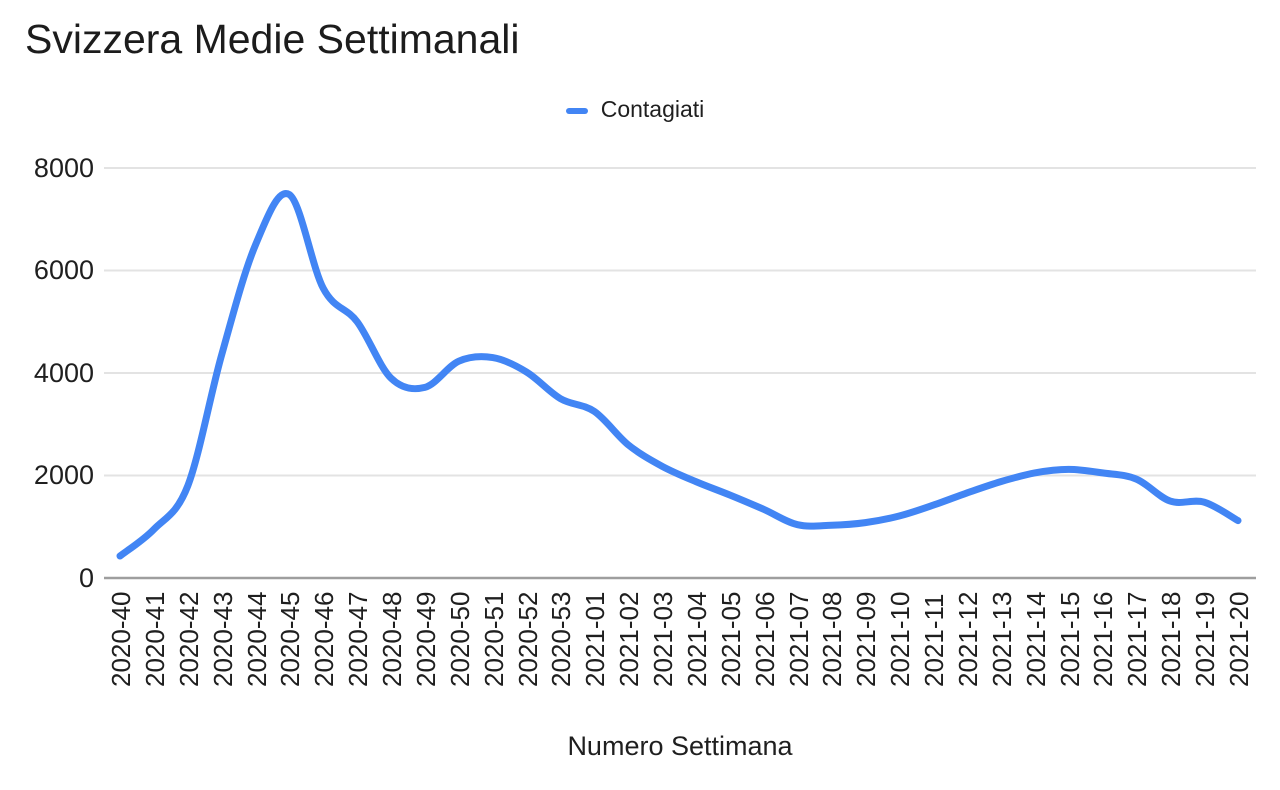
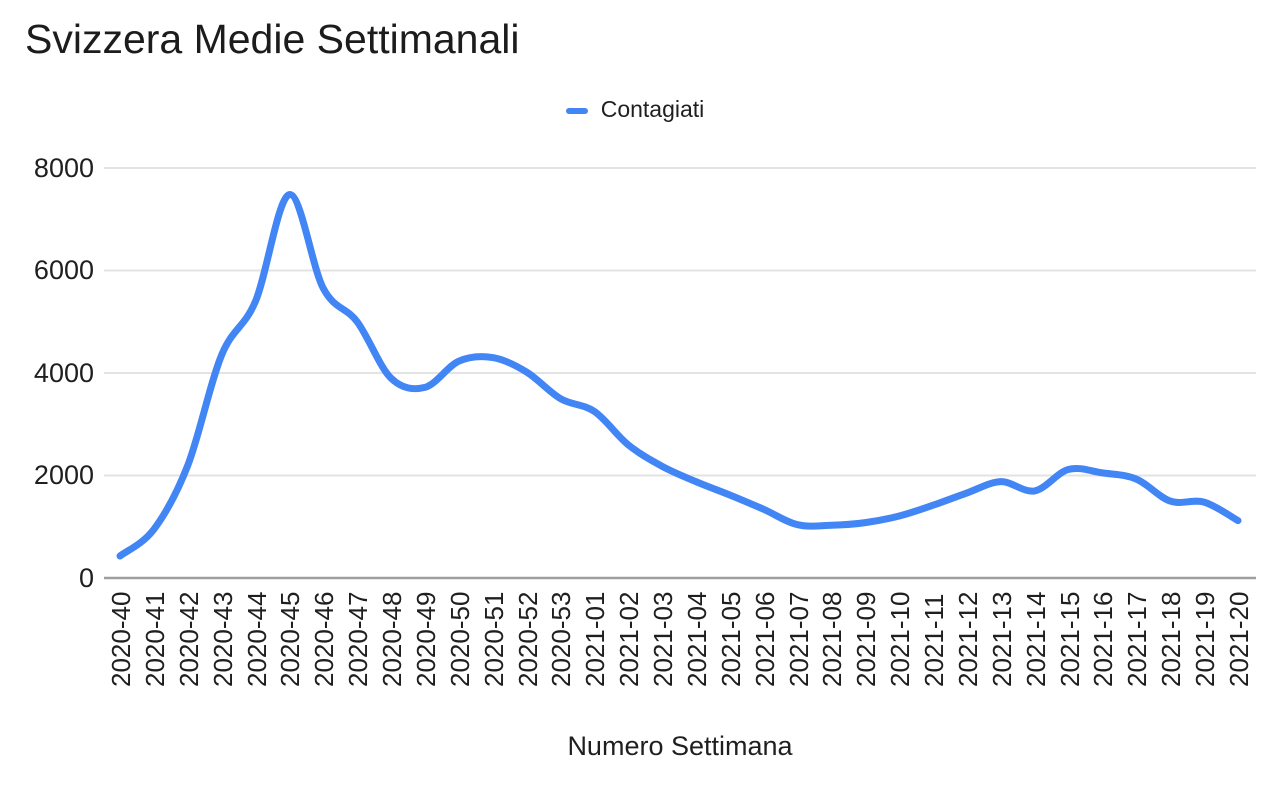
2020-42: 1800 -> 2200
2020-44: 6500 -> 5400
2021-14: 2000 -> 1700
